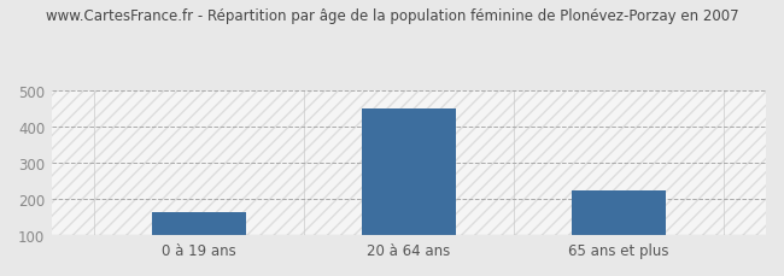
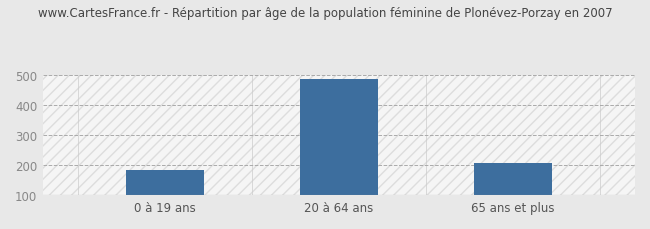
0 à 19 ans: 165 -> 185
20 à 64 ans: 450 -> 484
65 ans et plus: 225 -> 207
